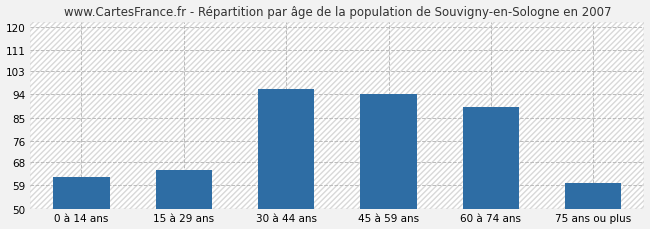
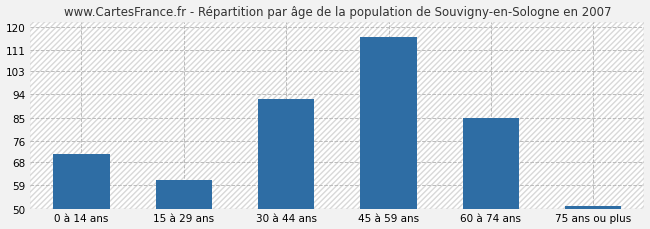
0 à 14 ans: 62 -> 71
15 à 29 ans: 65 -> 61
30 à 44 ans: 96 -> 92
45 à 59 ans: 94 -> 116
60 à 74 ans: 89 -> 85
75 ans ou plus: 60 -> 51
